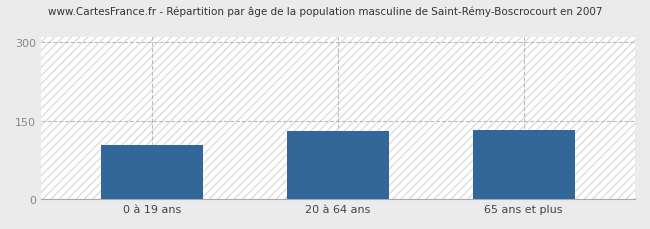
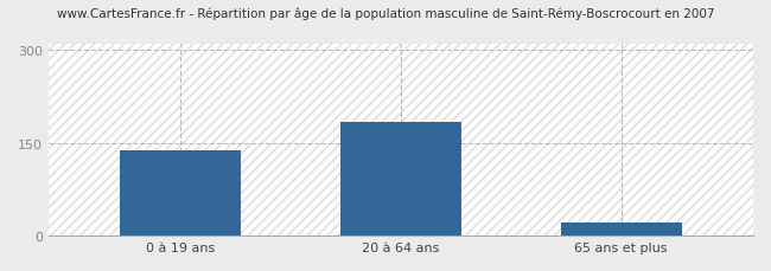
0 à 19 ans: 104 -> 137
20 à 64 ans: 130 -> 183
65 ans et plus: 132 -> 22
